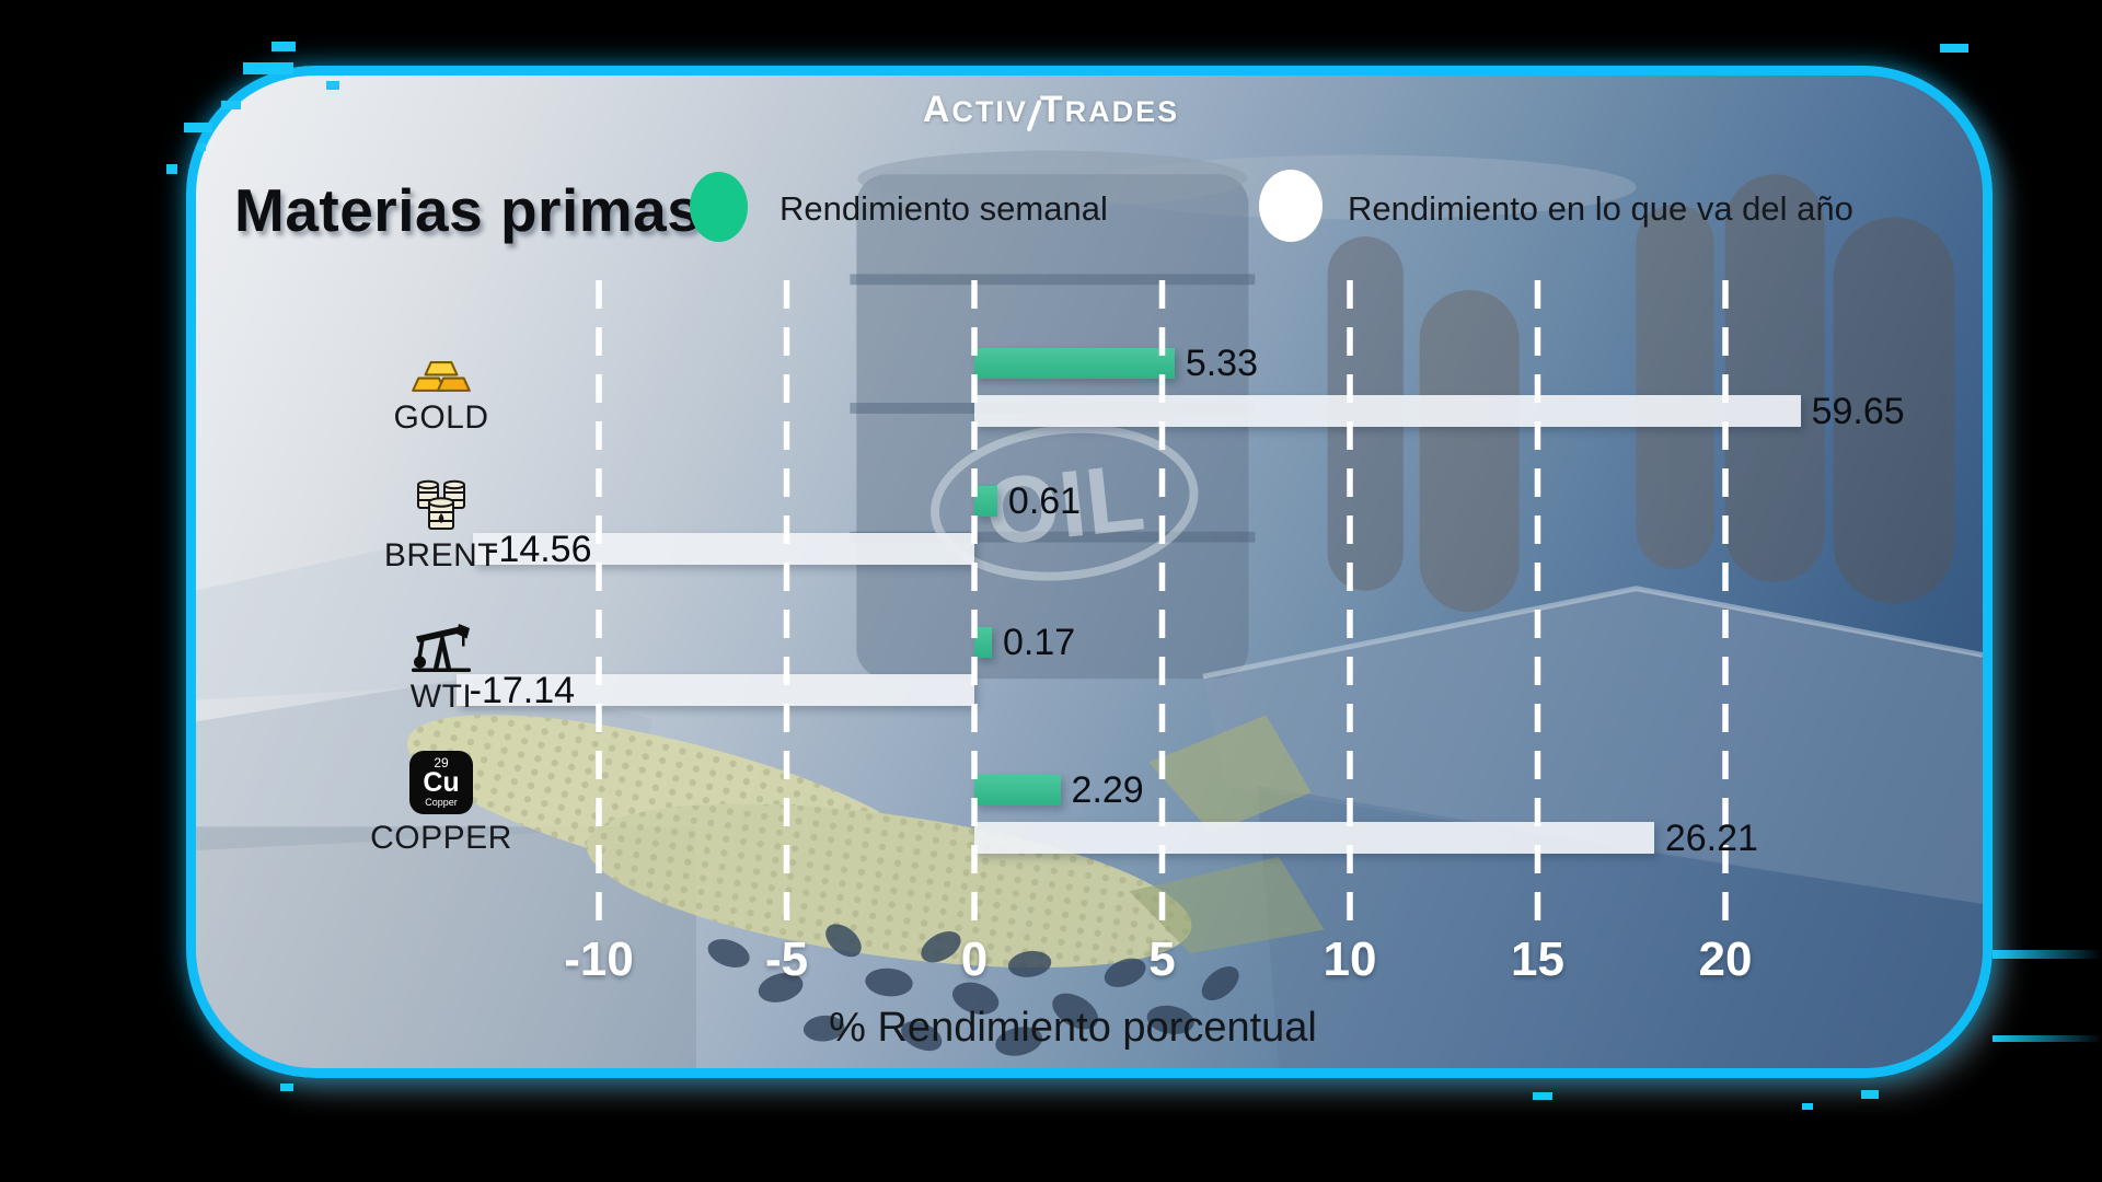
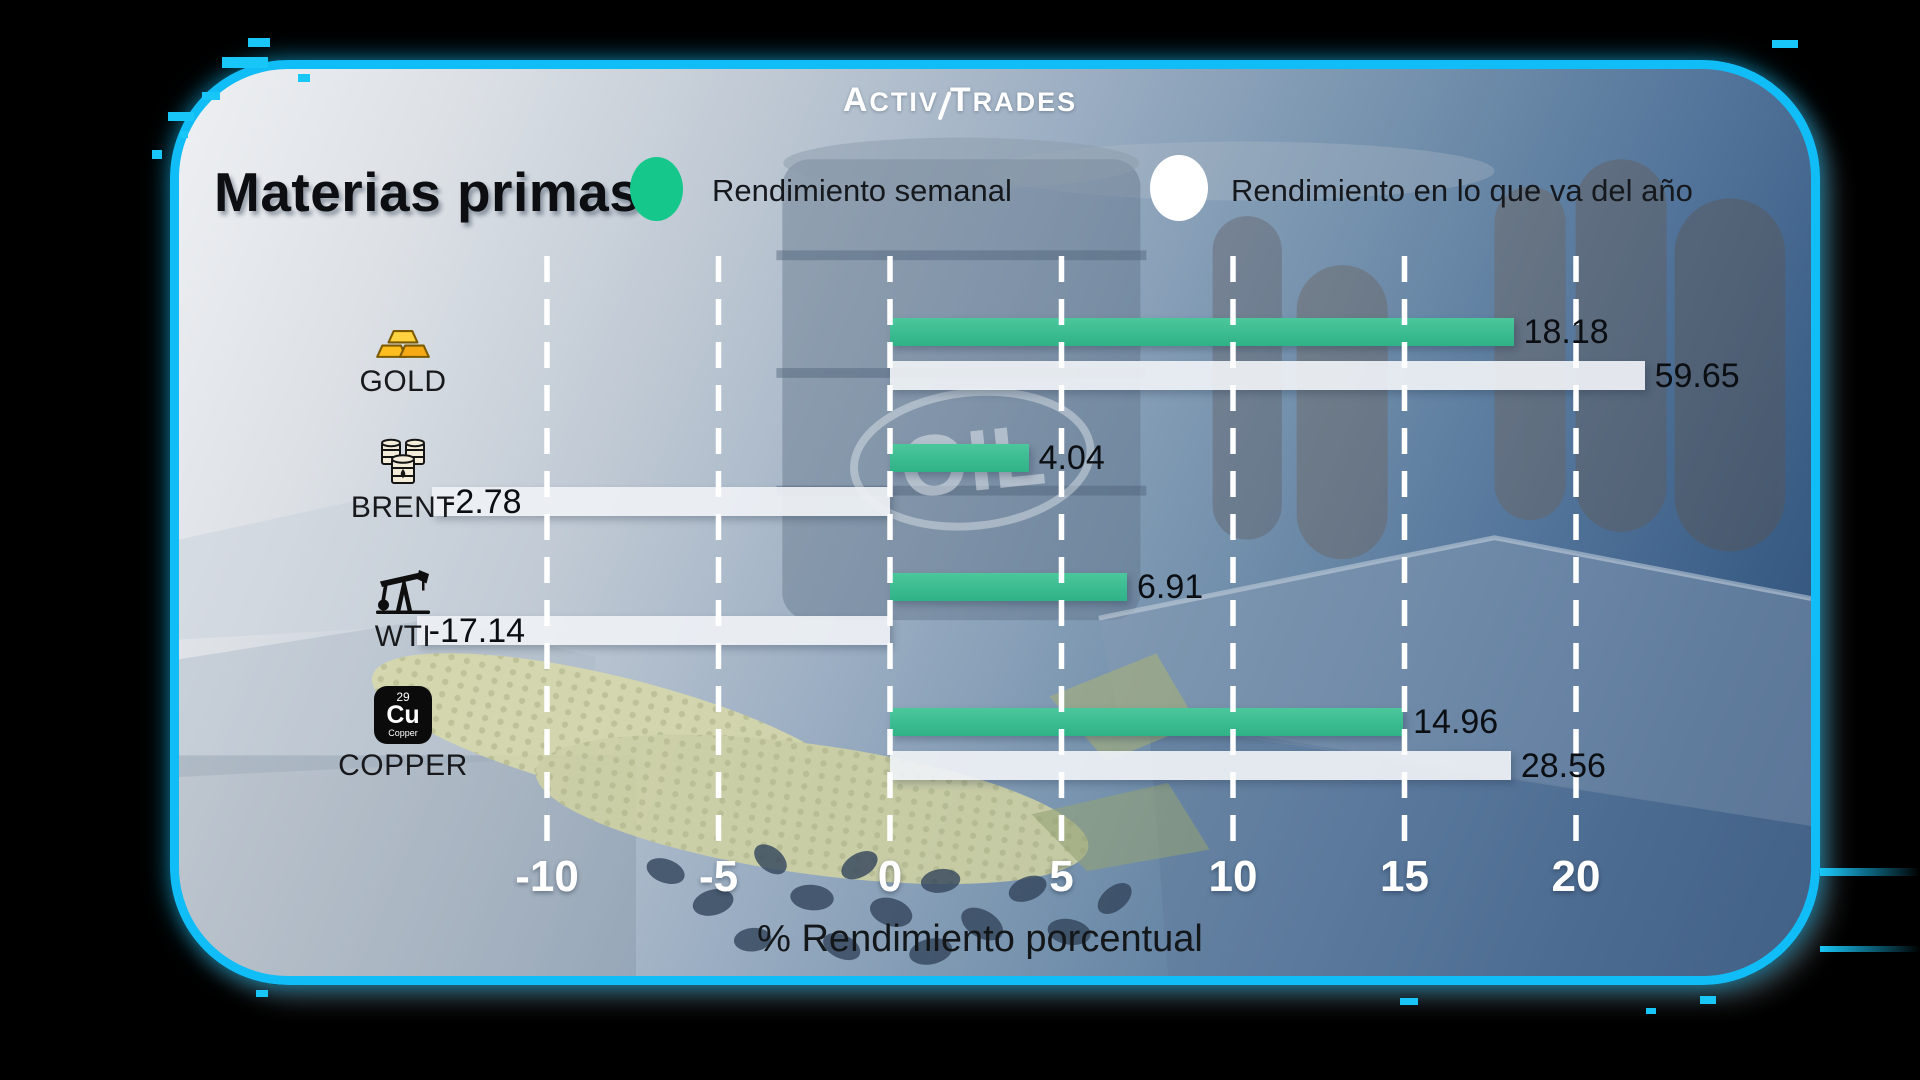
Rendimiento semanal/GOLD: 5.33 -> 18.18
Rendimiento semanal/BRENT: 0.61 -> 4.04
Rendimiento en lo que va del año/BRENT: -14.56 -> -2.78
Rendimiento semanal/WTI: 0.17 -> 6.91
Rendimiento semanal/COPPER: 2.29 -> 14.96
Rendimiento en lo que va del año/COPPER: 26.21 -> 28.56
